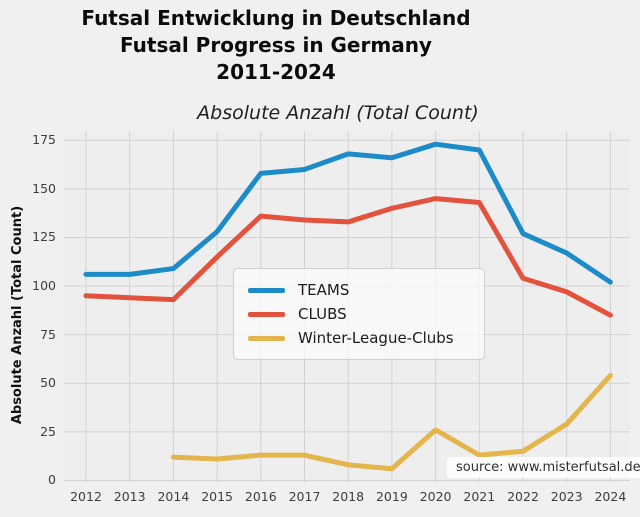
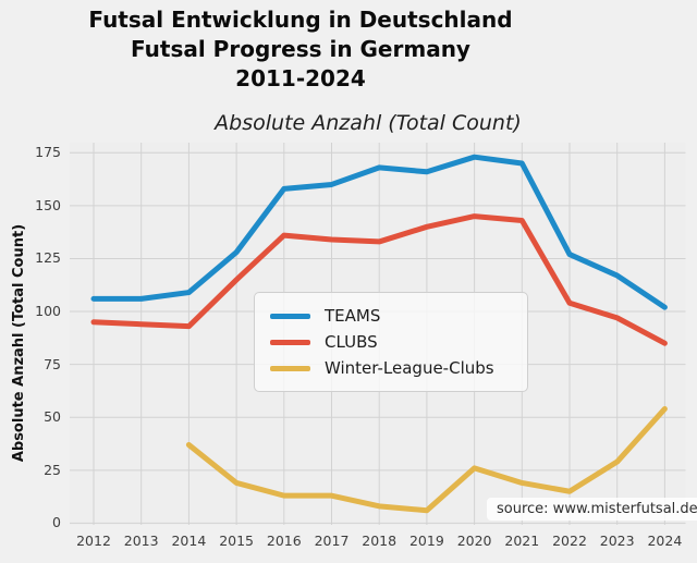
Winter-League-Clubs/2014: 12 -> 37
Winter-League-Clubs/2015: 11 -> 19
Winter-League-Clubs/2021: 13 -> 19
